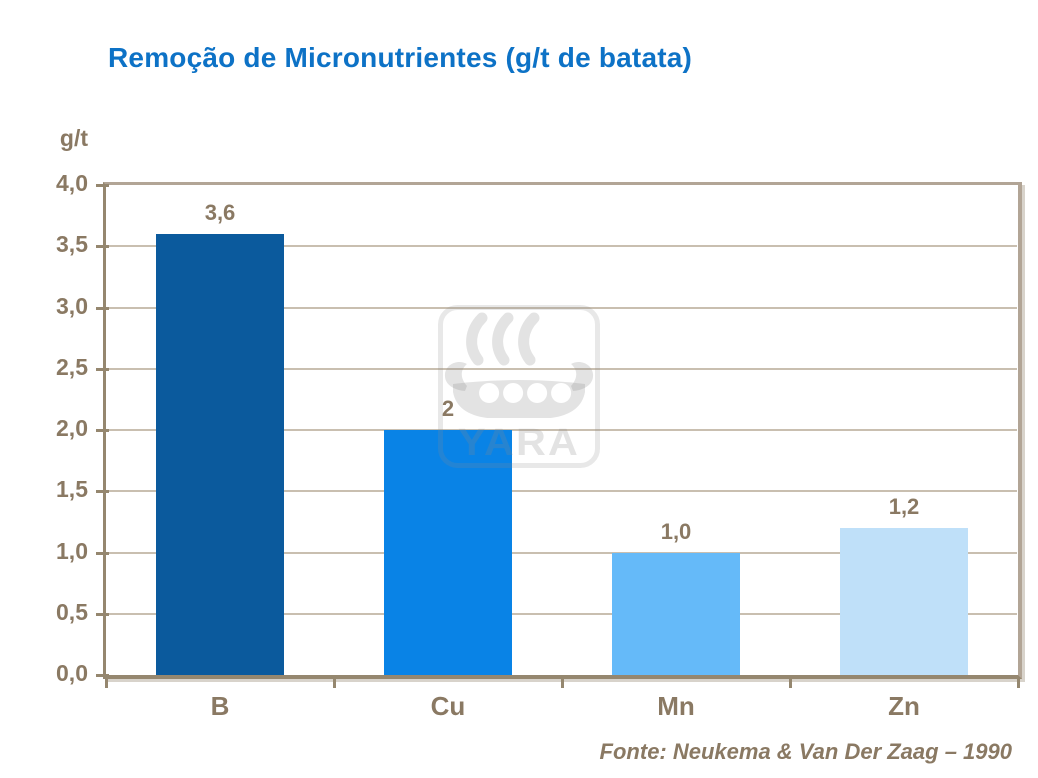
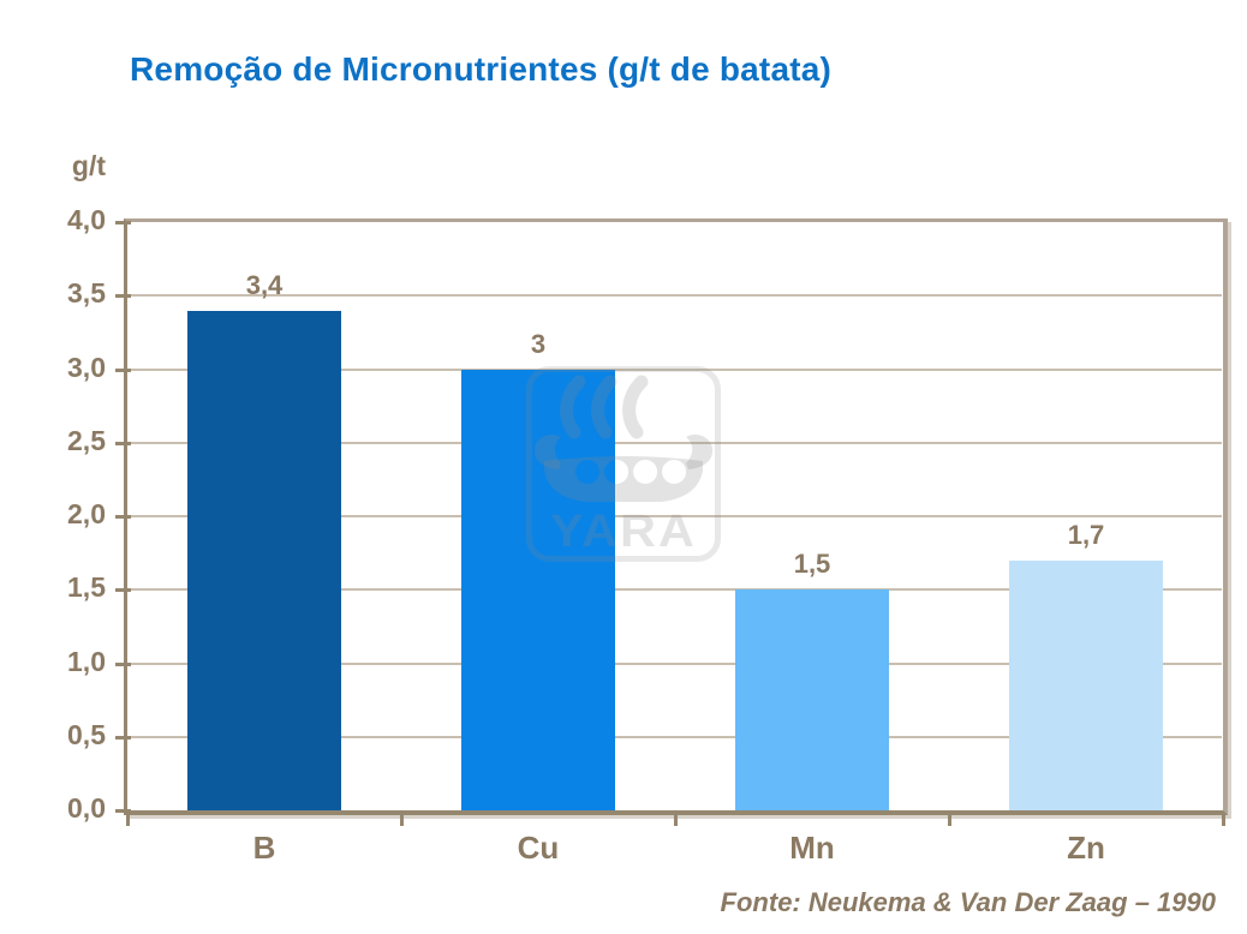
B: 3,6 -> 3,4
Cu: 2 -> 3
Mn: 1,0 -> 1,5
Zn: 1,2 -> 1,7
